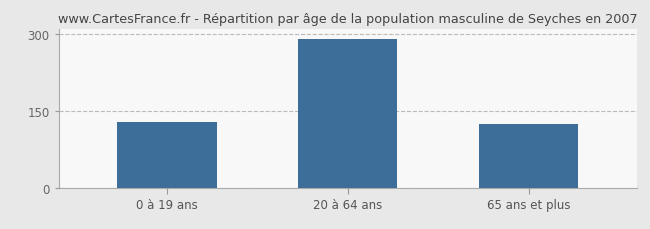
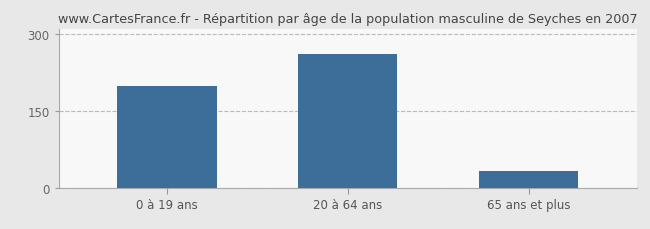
0 à 19 ans: 128 -> 198
20 à 64 ans: 291 -> 260
65 ans et plus: 124 -> 32
